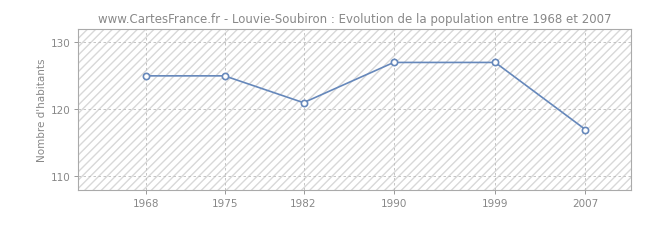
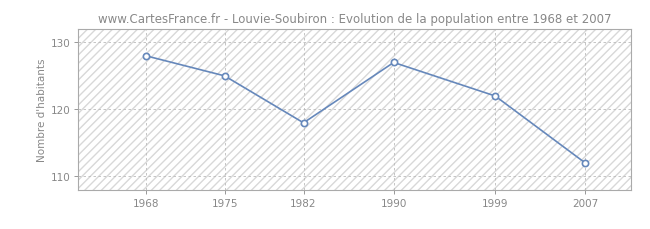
1968: 125 -> 128
1982: 121 -> 118
1999: 127 -> 122
2007: 117 -> 112
